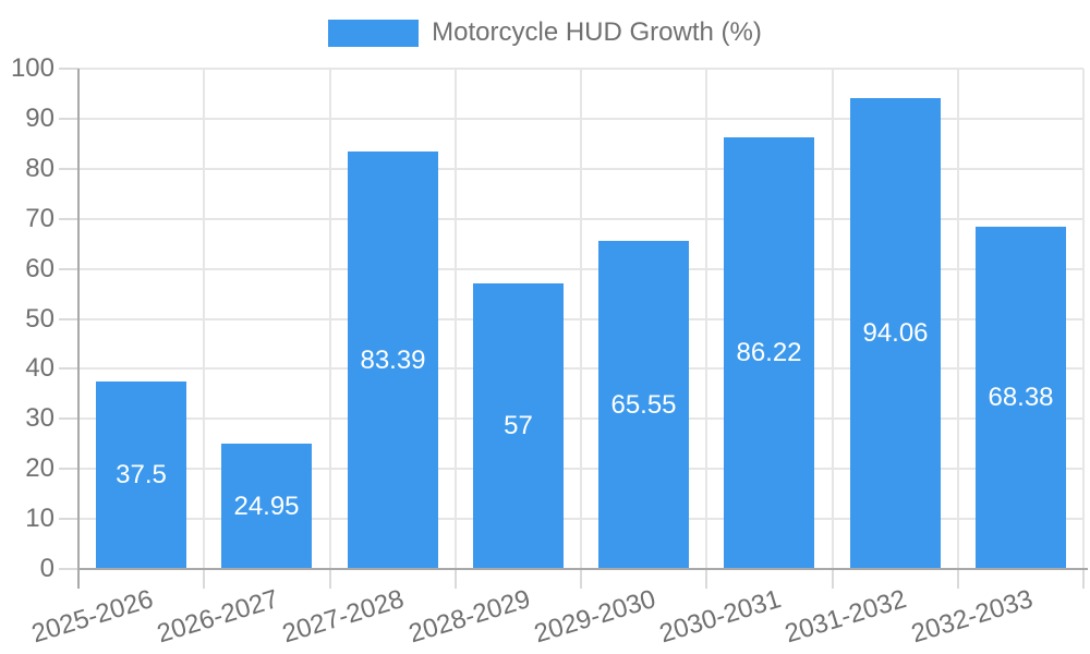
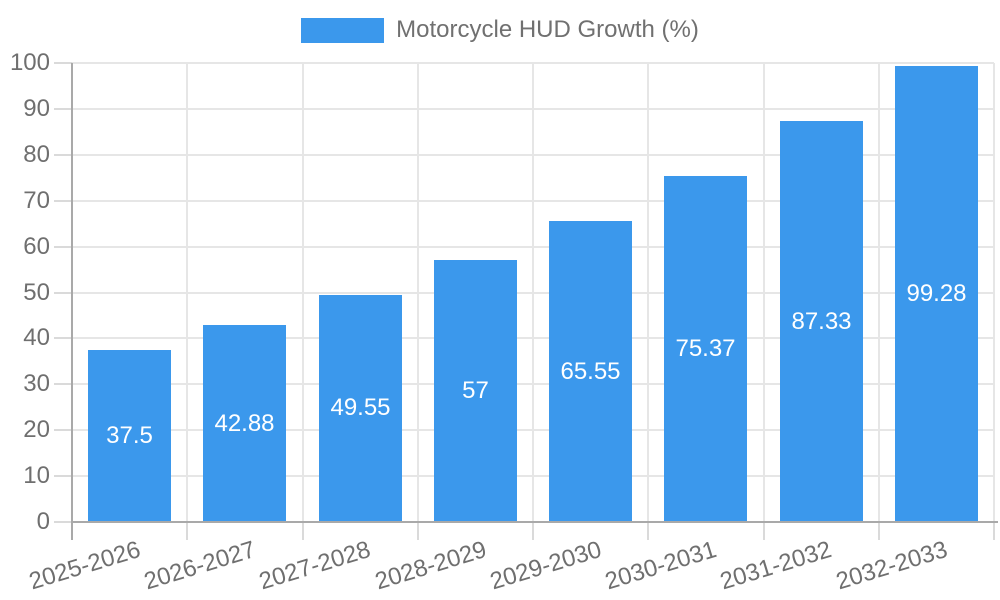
2026-2027: 24.95 -> 42.88
2027-2028: 83.39 -> 49.55
2030-2031: 86.22 -> 75.37
2031-2032: 94.06 -> 87.33
2032-2033: 68.38 -> 99.28
